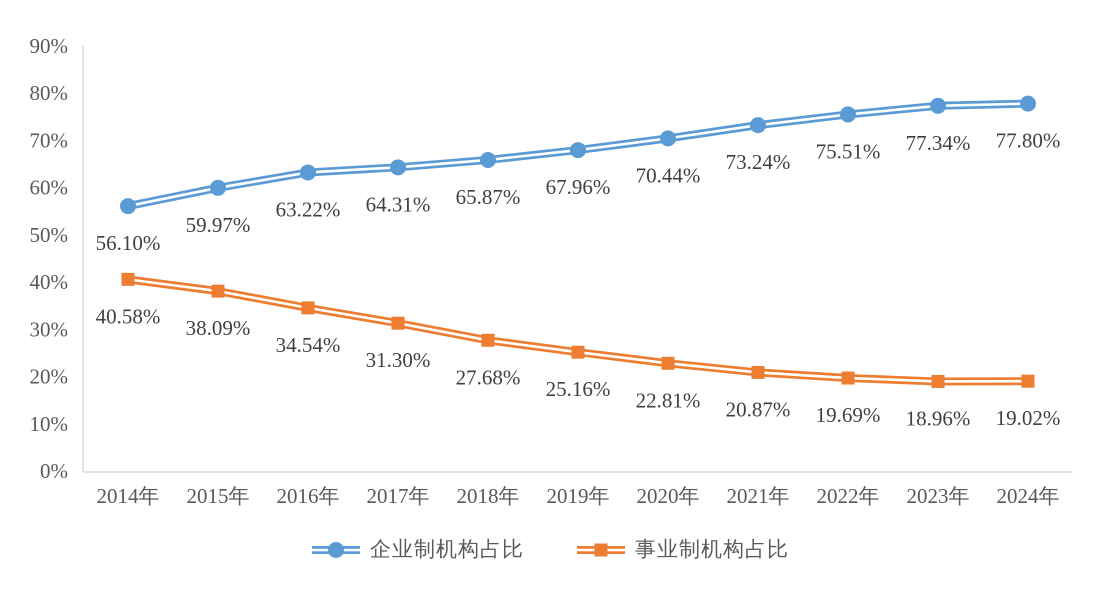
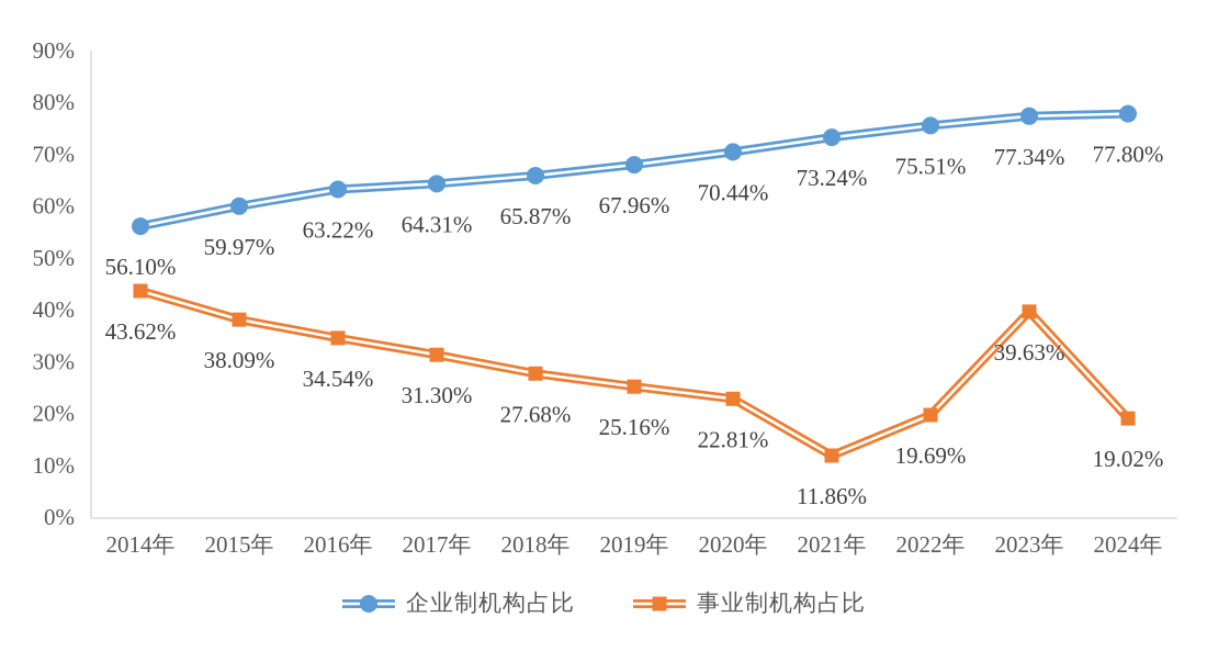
事业制机构占比/2014年: 40.58% -> 43.62%
事业制机构占比/2021年: 20.87% -> 11.86%
事业制机构占比/2023年: 18.96% -> 39.63%
